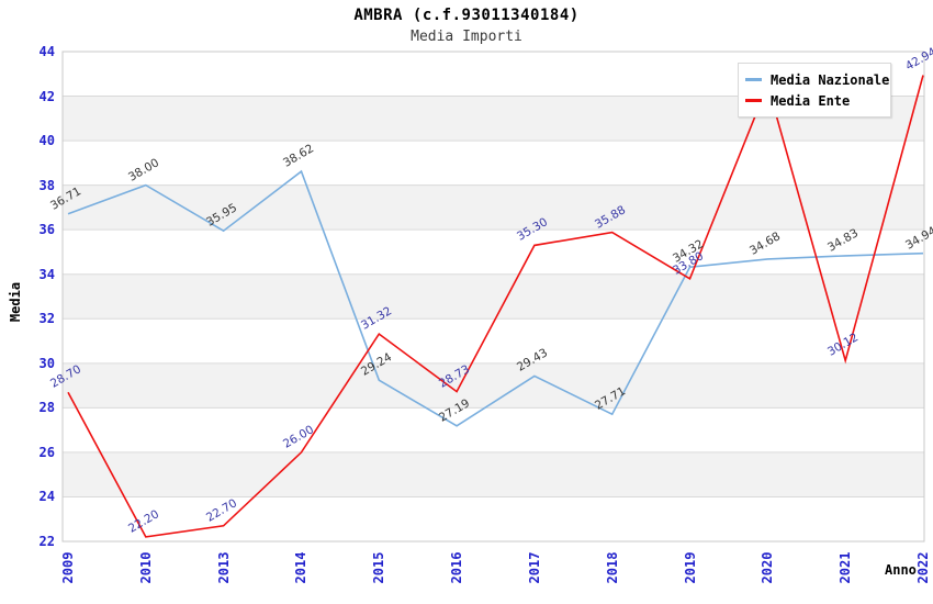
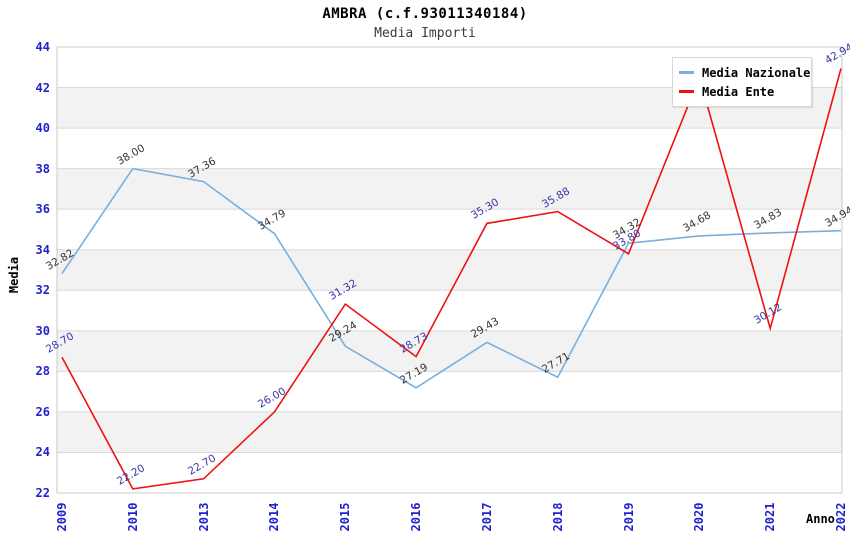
Media Nazionale/2009: 36.71 -> 32.82
Media Nazionale/2013: 35.95 -> 37.36
Media Nazionale/2014: 38.62 -> 34.79
